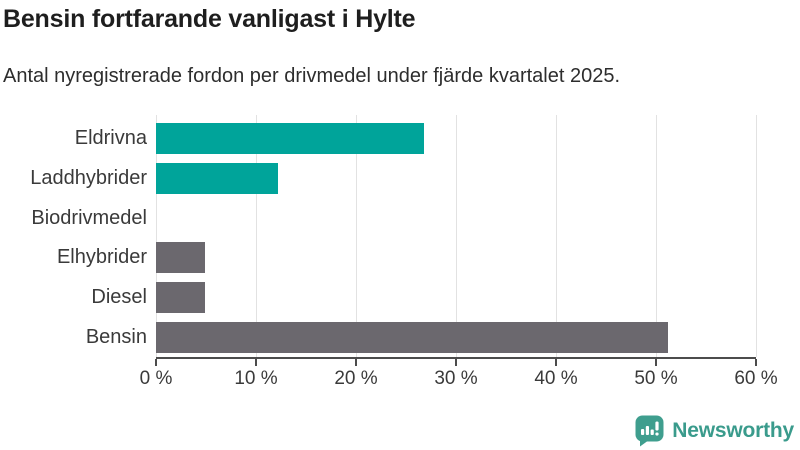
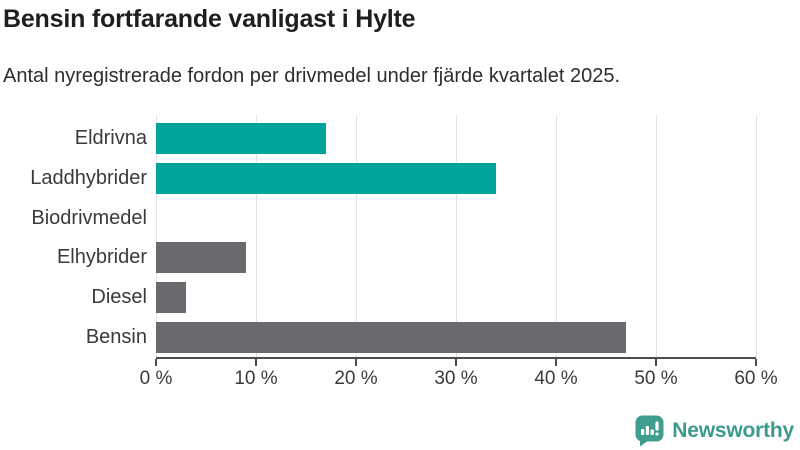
Eldrivna: 27% -> 17%
Laddhybrider: 12% -> 34%
Elhybrider: 5% -> 9%
Diesel: 5% -> 3%
Bensin: 51% -> 47%
